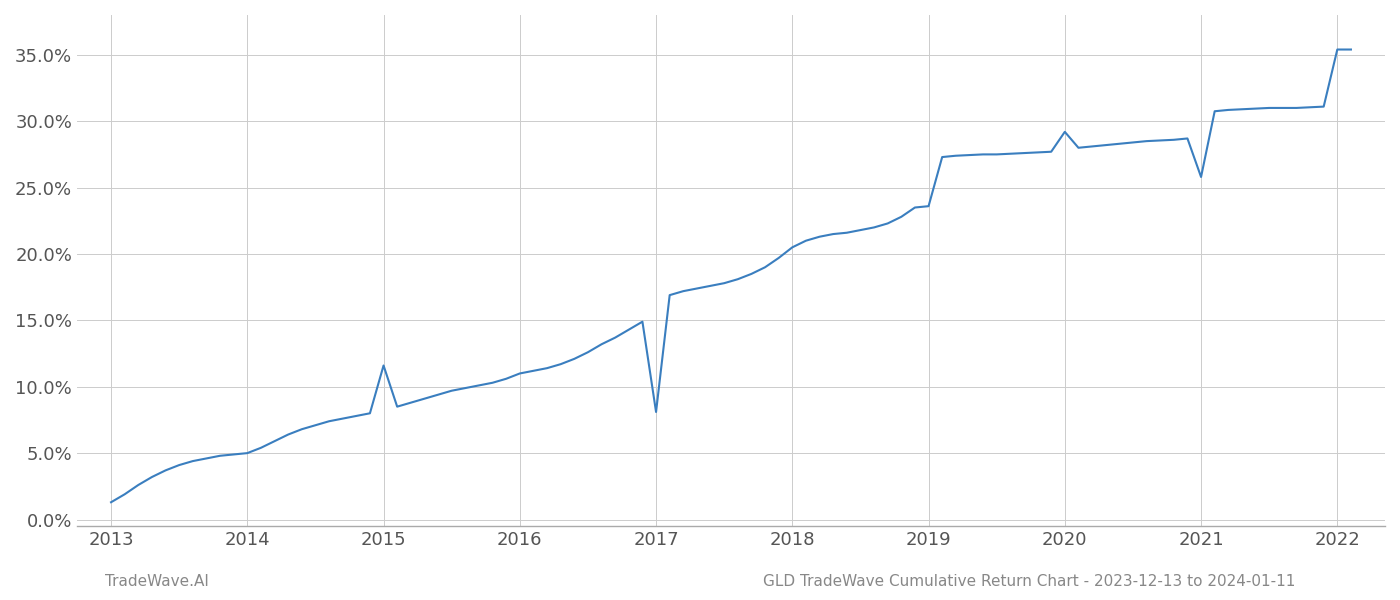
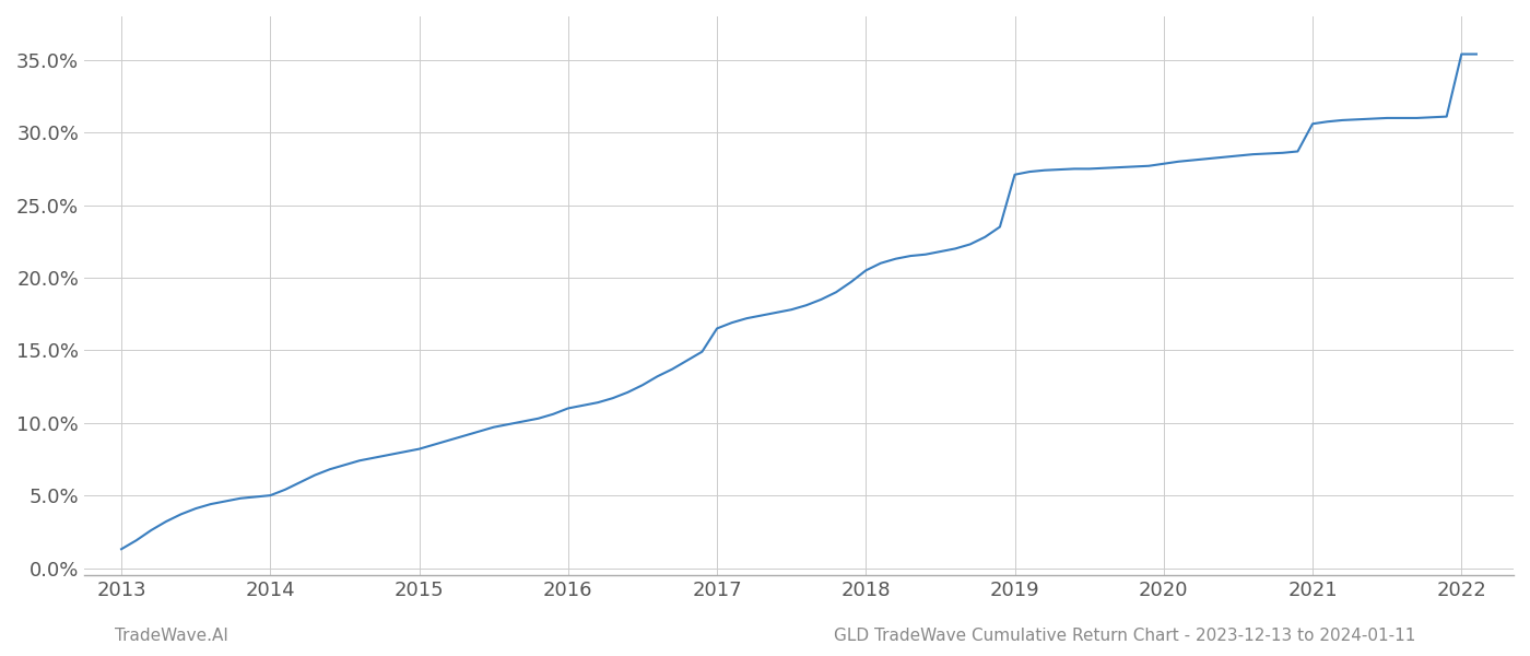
2015: 11.6% -> 8.2%
2017: 8.1% -> 16.5%
2019: 23.6% -> 27.1%
2020: 29.2% -> 27.9%
2021: 25.8% -> 30.6%
